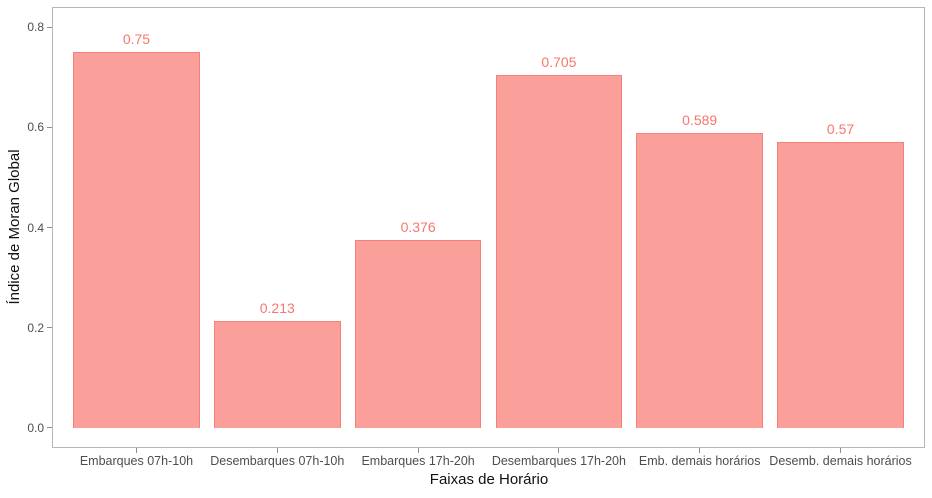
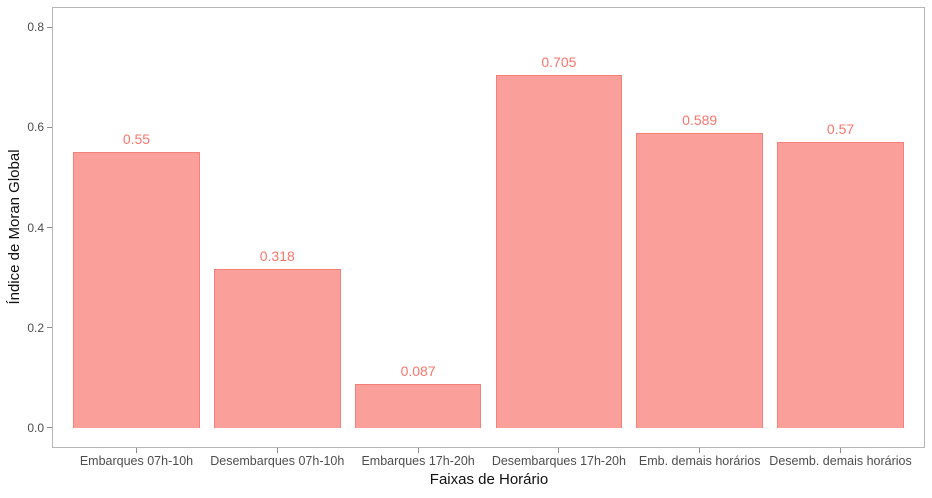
Embarques 07h-10h: 0.75 -> 0.55
Desembarques 07h-10h: 0.213 -> 0.318
Embarques 17h-20h: 0.376 -> 0.087
